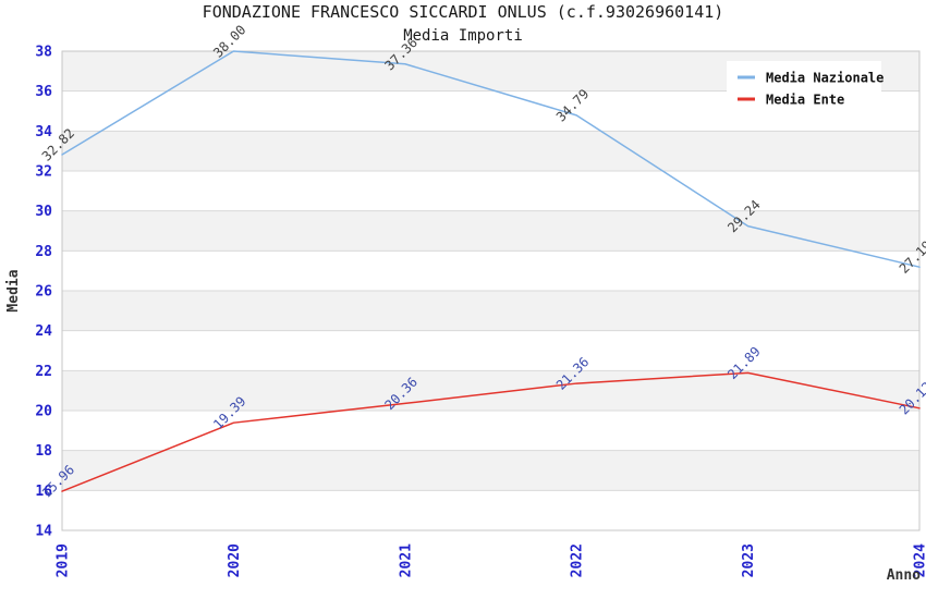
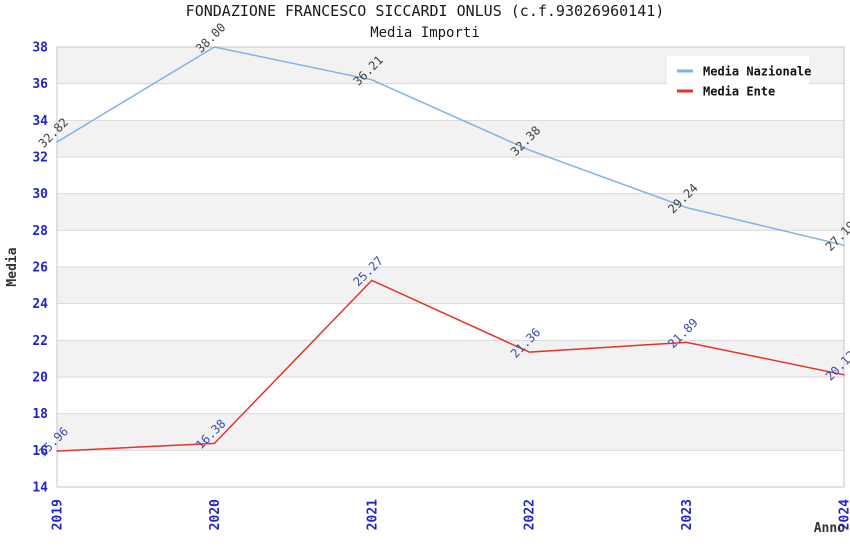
Media Ente/2020: 19.39 -> 16.38
Media Nazionale/2021: 37.36 -> 36.21
Media Ente/2021: 20.36 -> 25.27
Media Nazionale/2022: 34.79 -> 32.38
